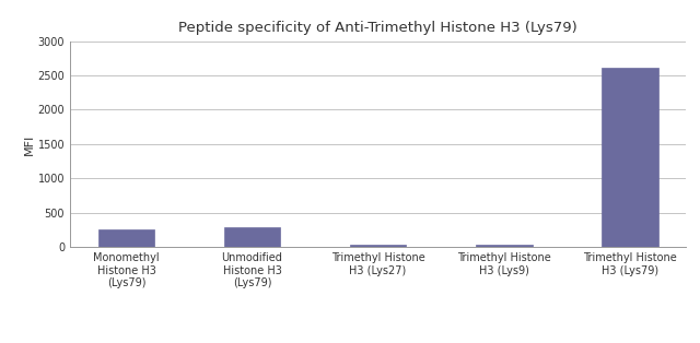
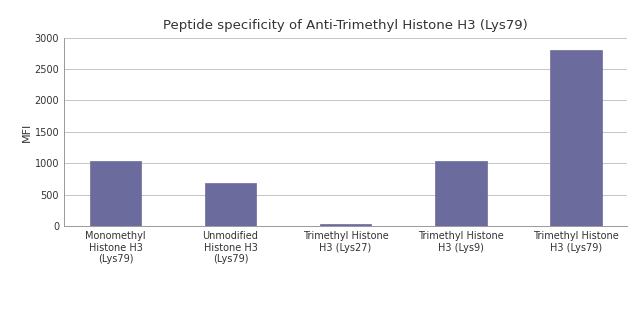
Monomethyl Histone H3 (Lys79): 260 -> 1040
Unmodified Histone H3 (Lys79): 280 -> 680
Trimethyl Histone H3 (Lys9): 30 -> 1040
Trimethyl Histone H3 (Lys79): 2620 -> 2800
